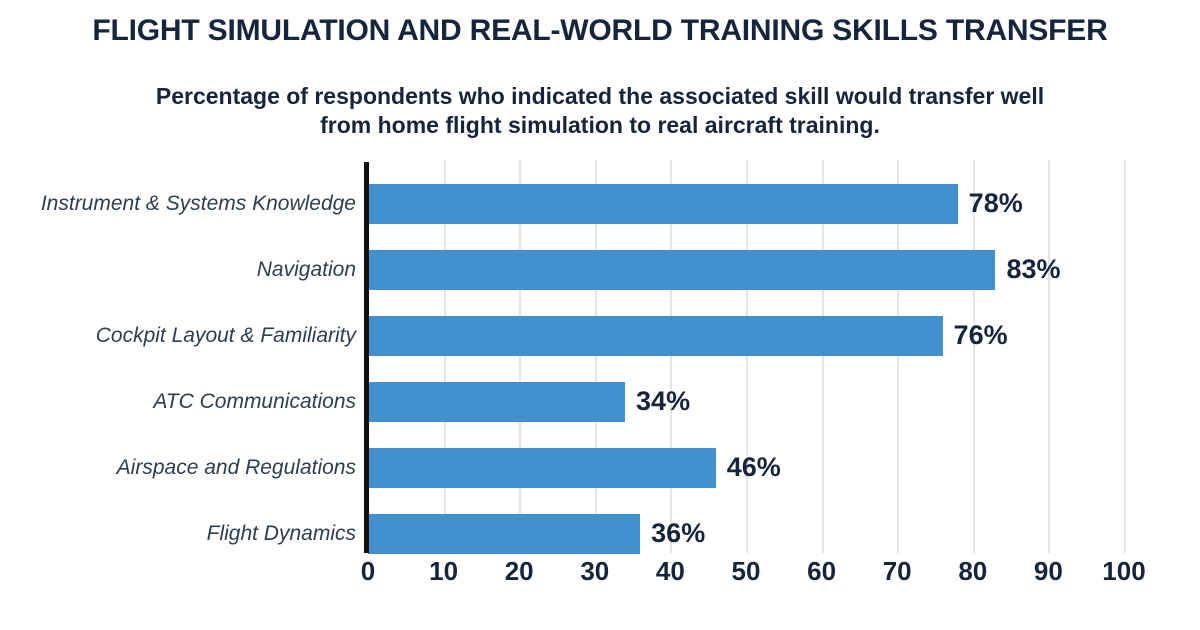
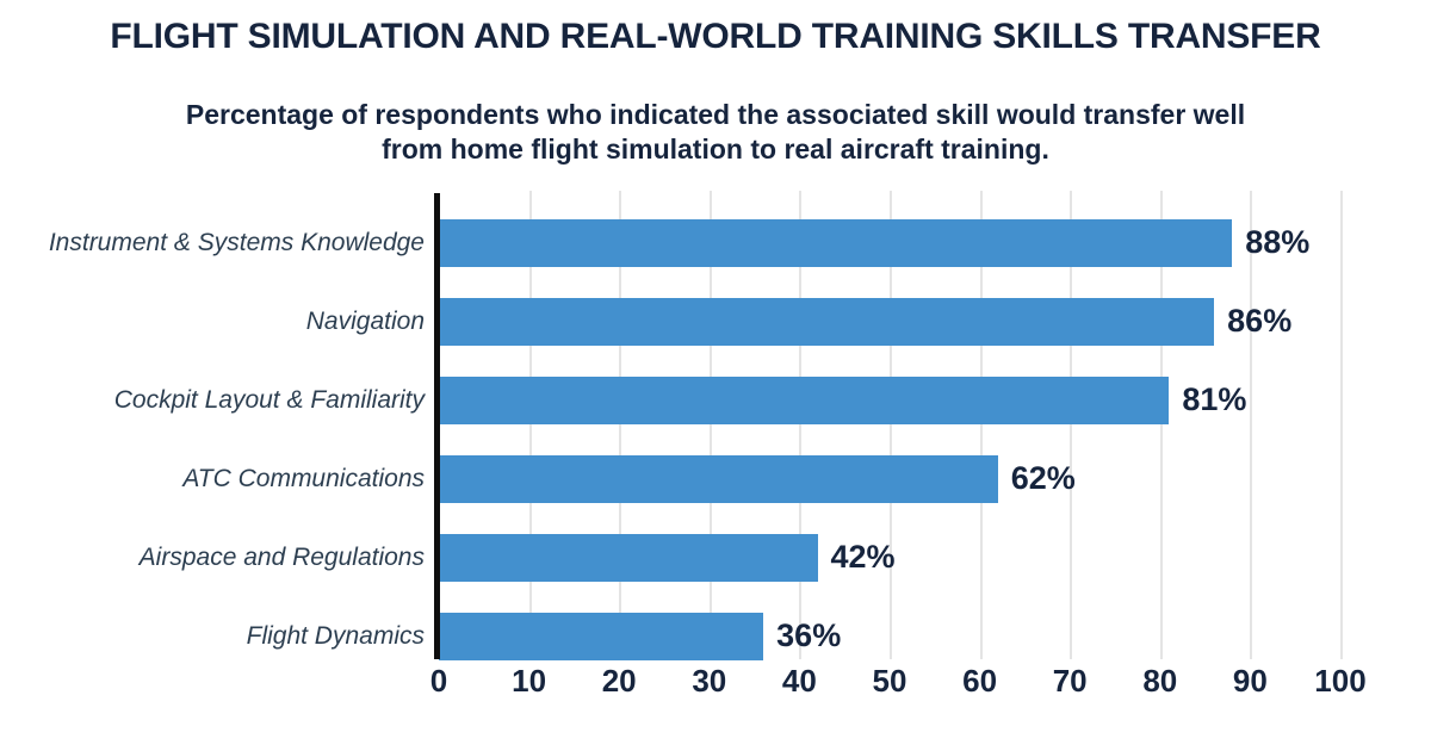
Instrument & Systems Knowledge: 78% -> 88%
Navigation: 83% -> 86%
Cockpit Layout & Familiarity: 76% -> 81%
ATC Communications: 34% -> 62%
Airspace and Regulations: 46% -> 42%
